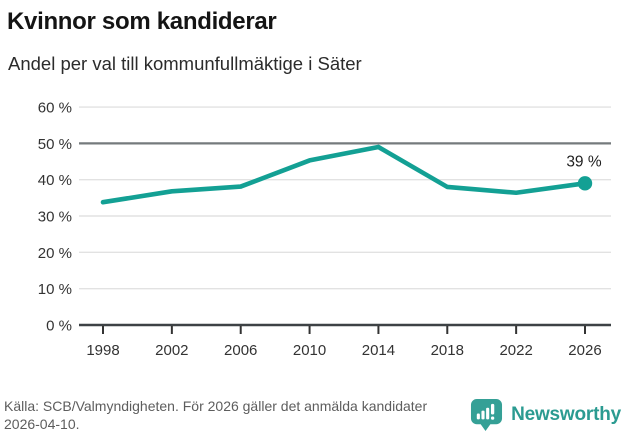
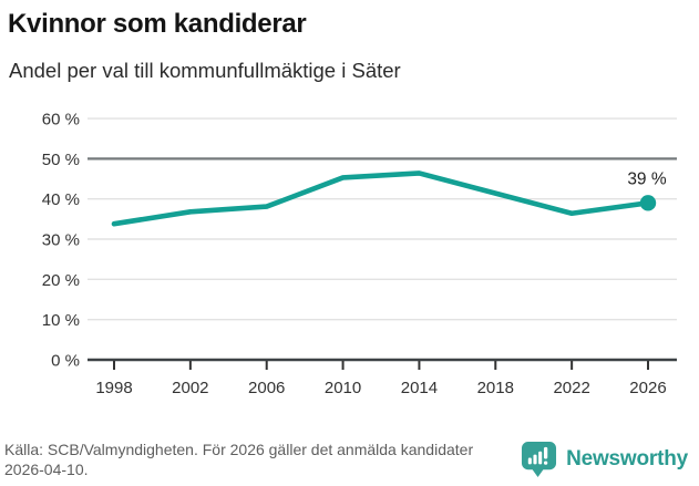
2014: 49% -> 46%
2018: 38% -> 41%
